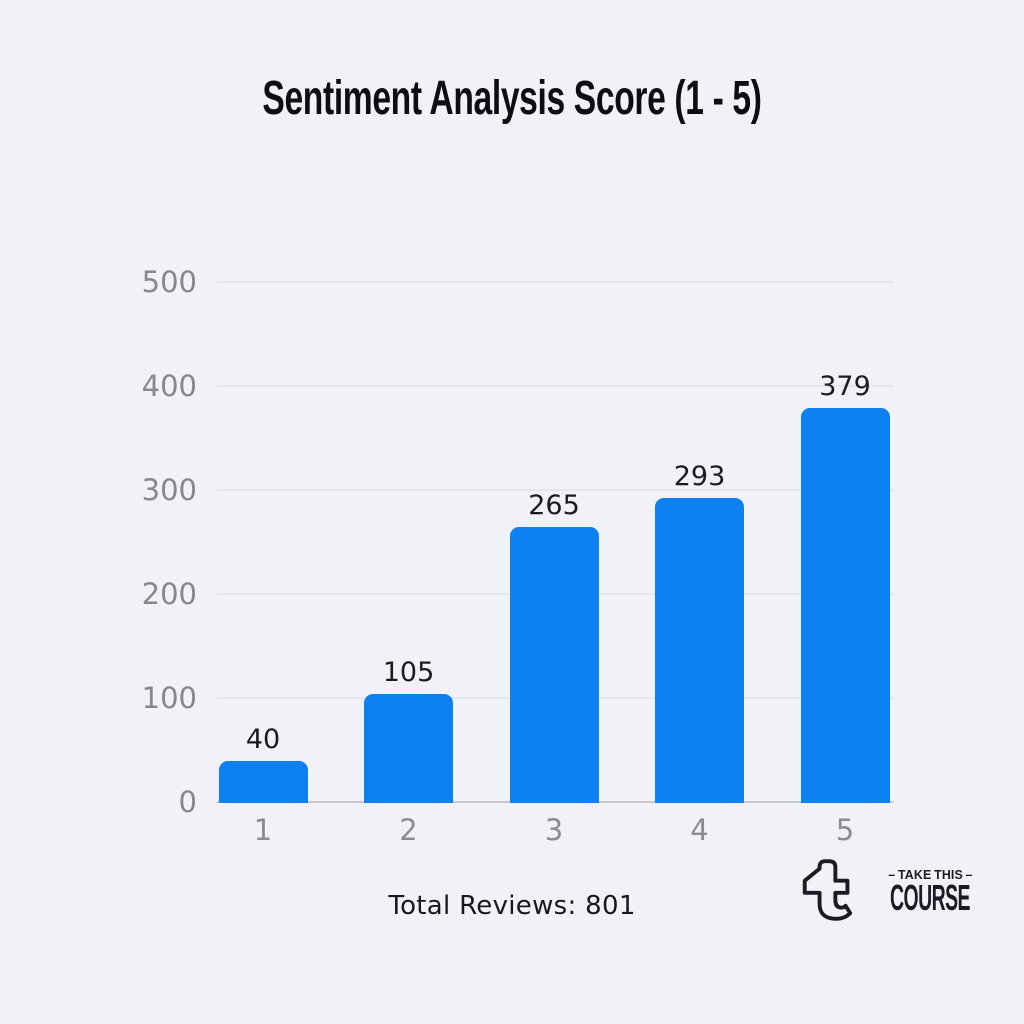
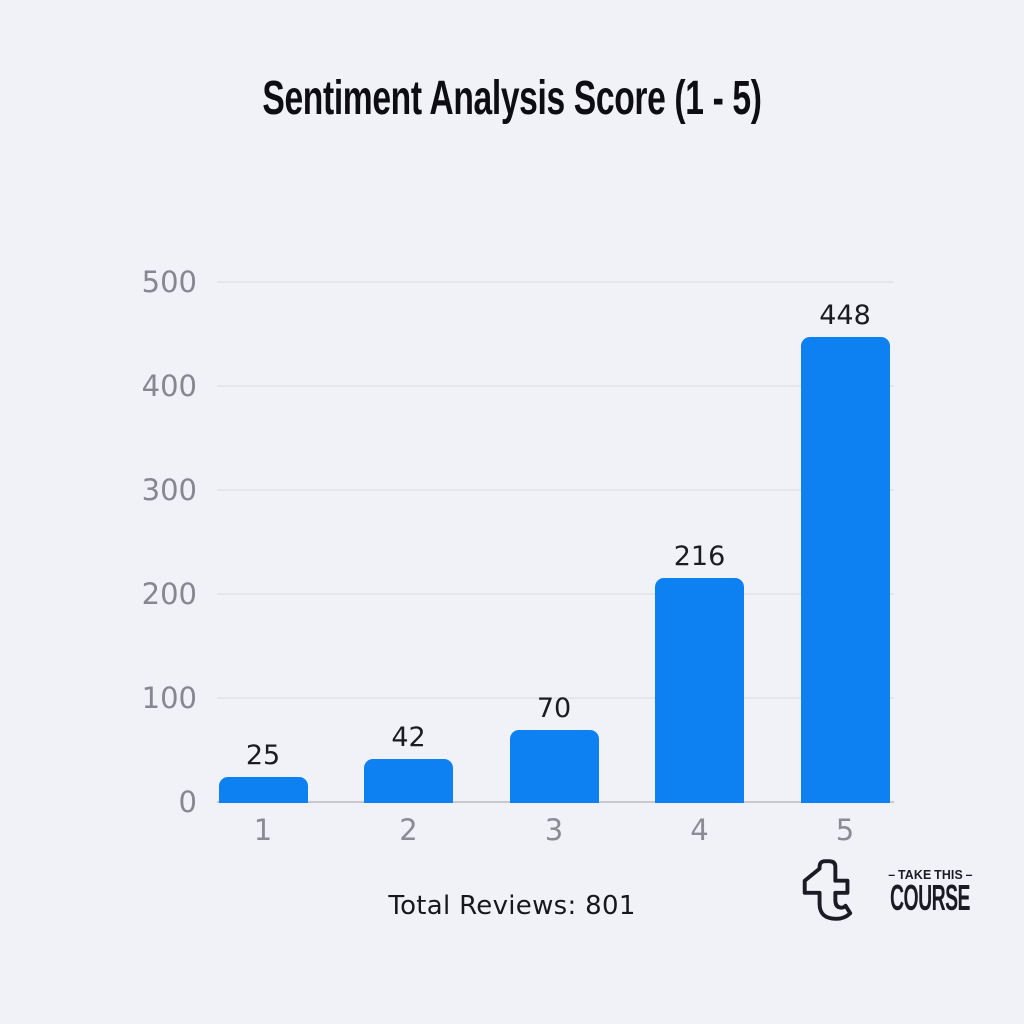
1: 40 -> 25
2: 105 -> 42
3: 265 -> 70
4: 293 -> 216
5: 379 -> 448
